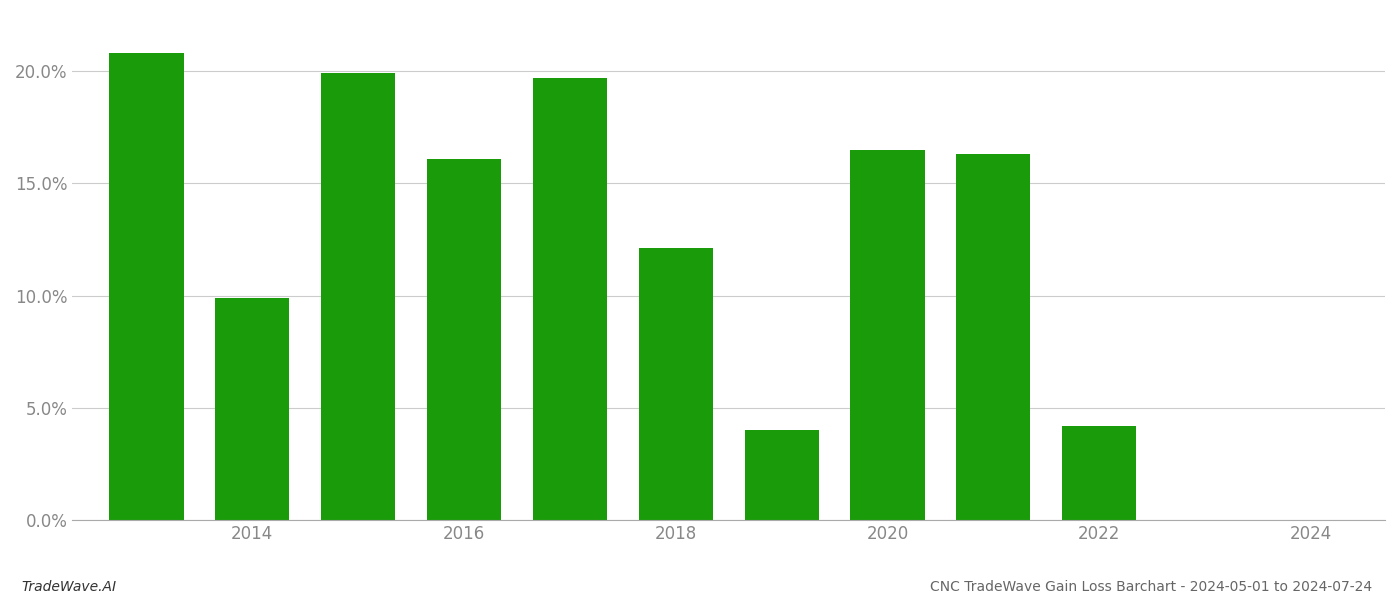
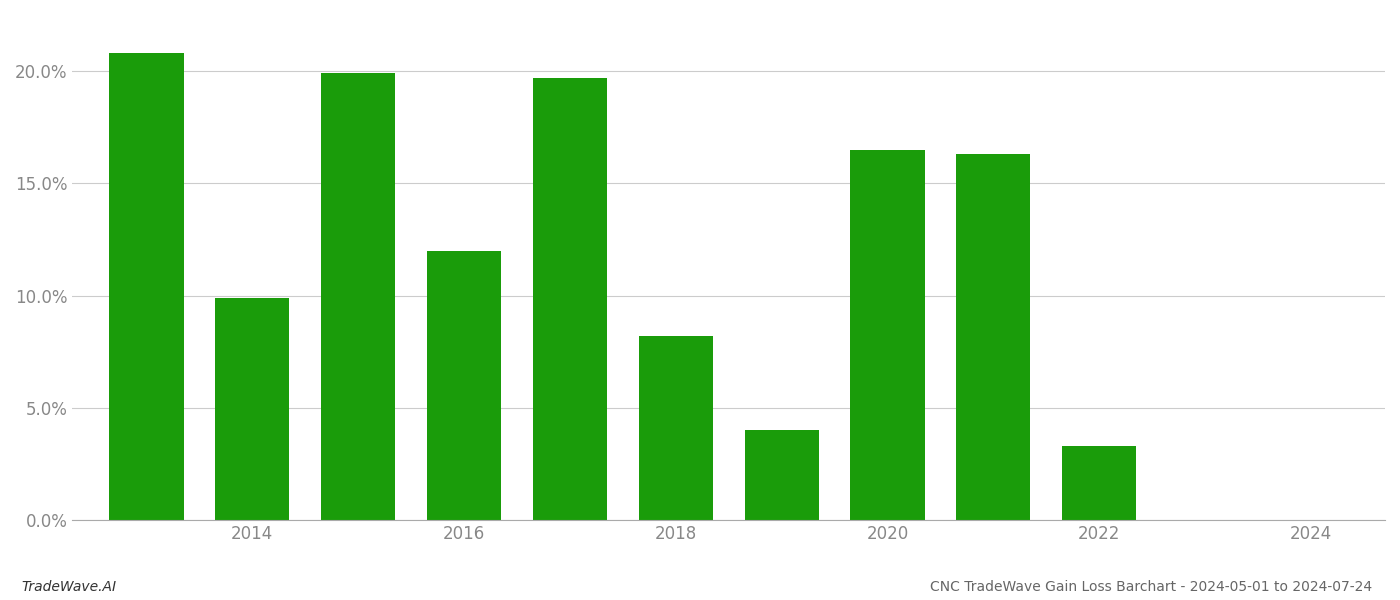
2016: 16.1% -> 12.0%
2018: 12.1% -> 8.2%
2022: 4.2% -> 3.3%
